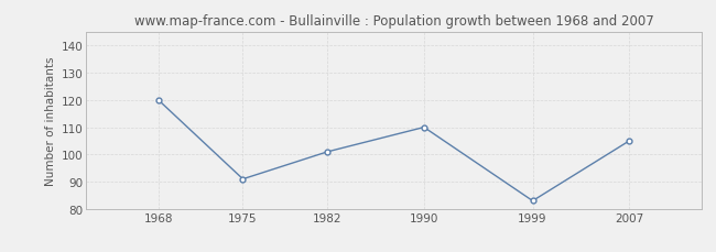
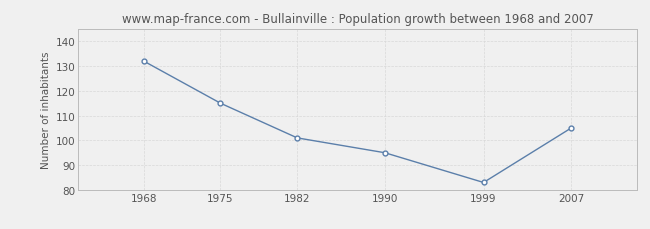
1968: 120 -> 132
1975: 91 -> 115
1990: 110 -> 95
